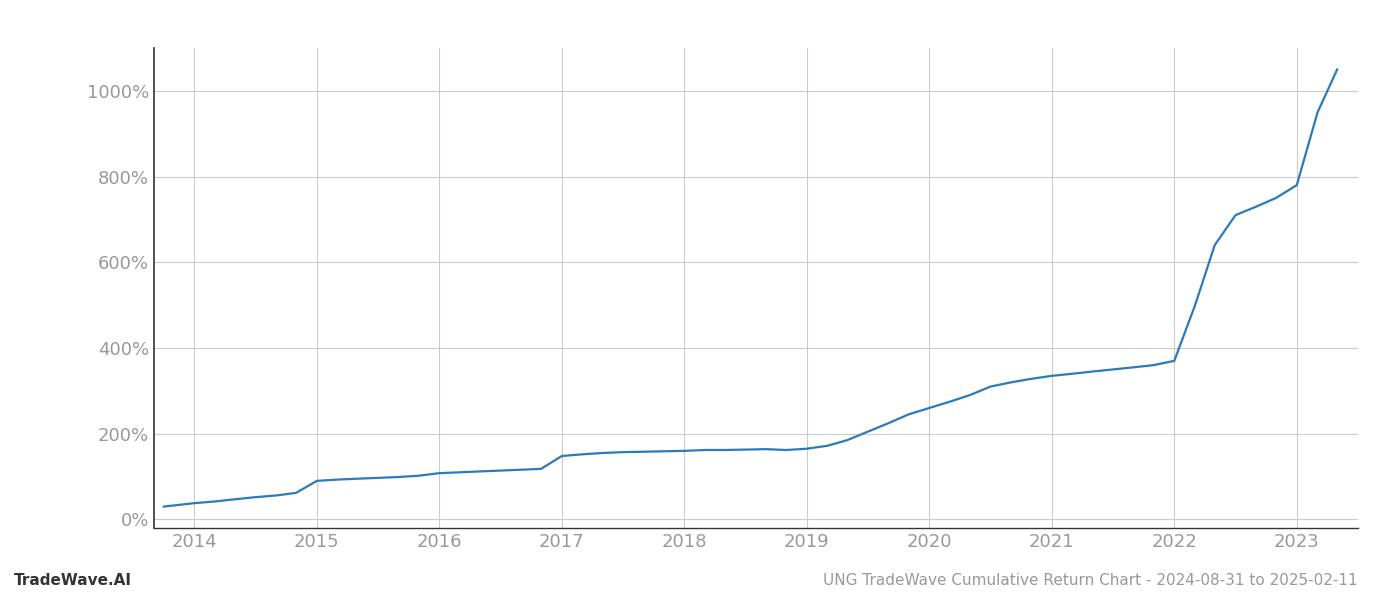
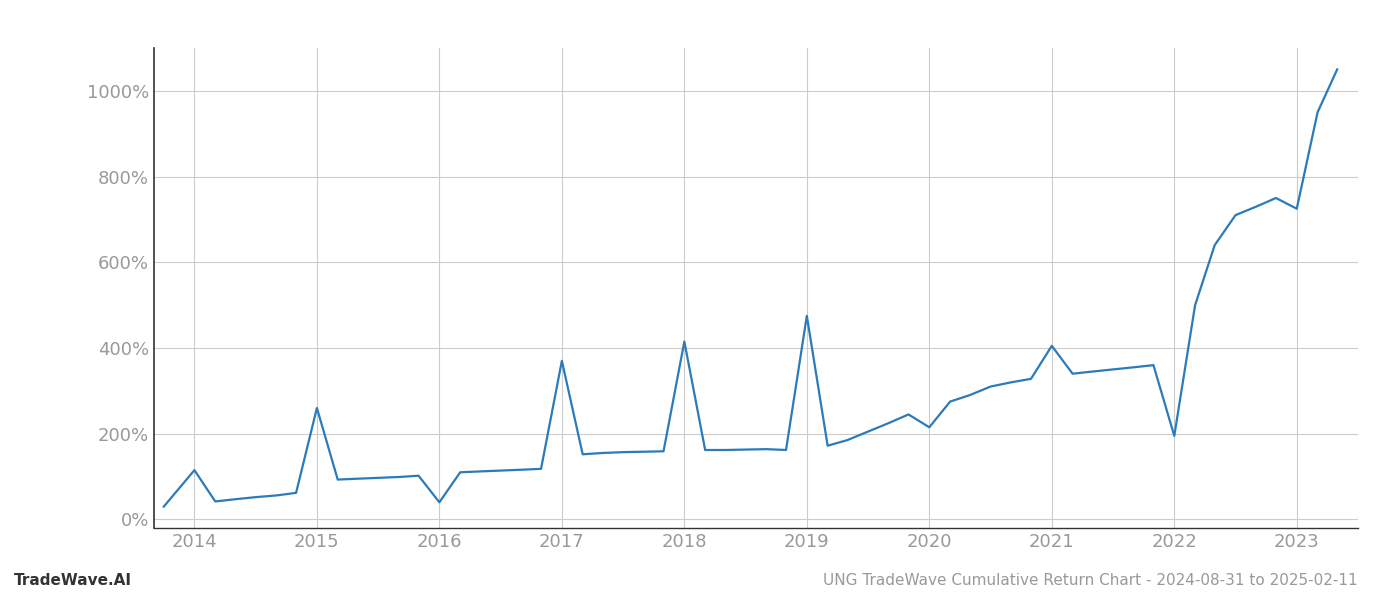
2014: 38% -> 115%
2015: 90% -> 260%
2016: 108% -> 40%
2017: 148% -> 370%
2018: 160% -> 415%
2019: 165% -> 475%
2020: 260% -> 215%
2021: 335% -> 405%
2022: 370% -> 195%
2023: 780% -> 725%
